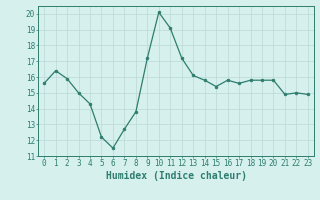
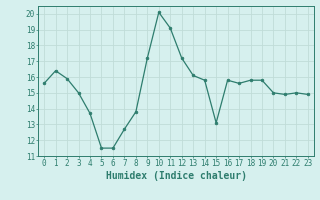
4: 14.3 -> 13.7
5: 12.2 -> 11.5
15: 15.4 -> 13.1
20: 15.8 -> 15.0
